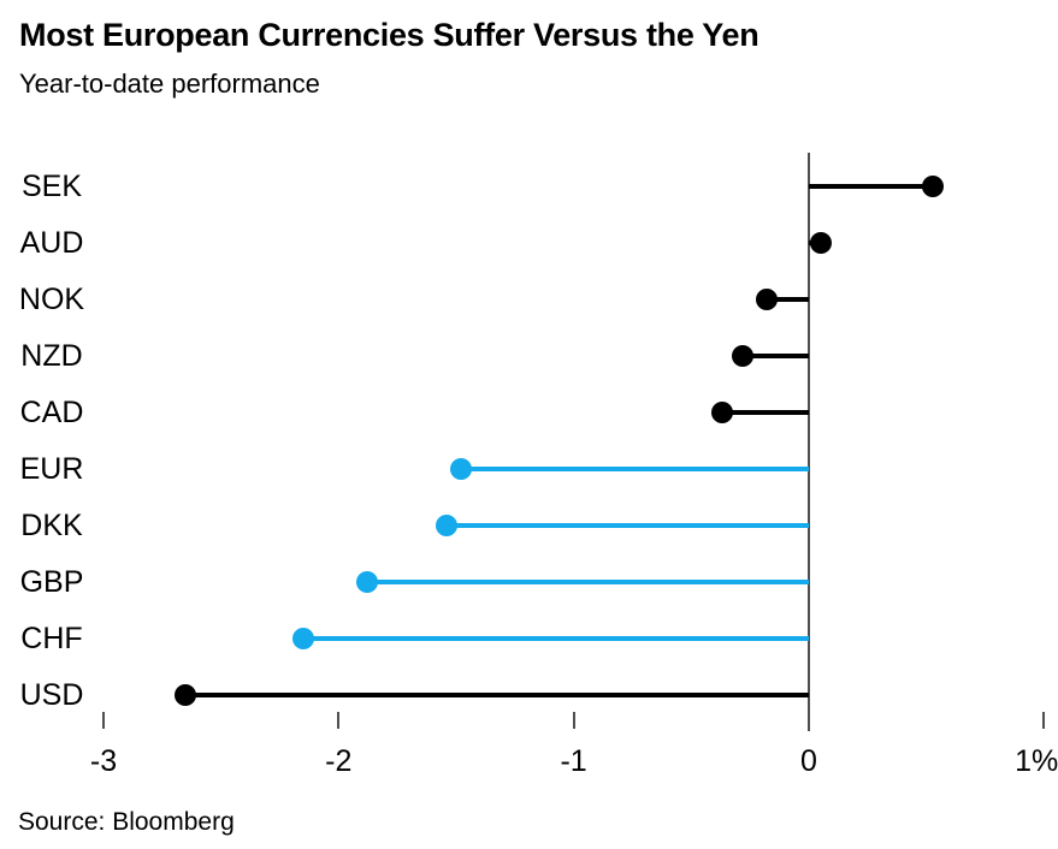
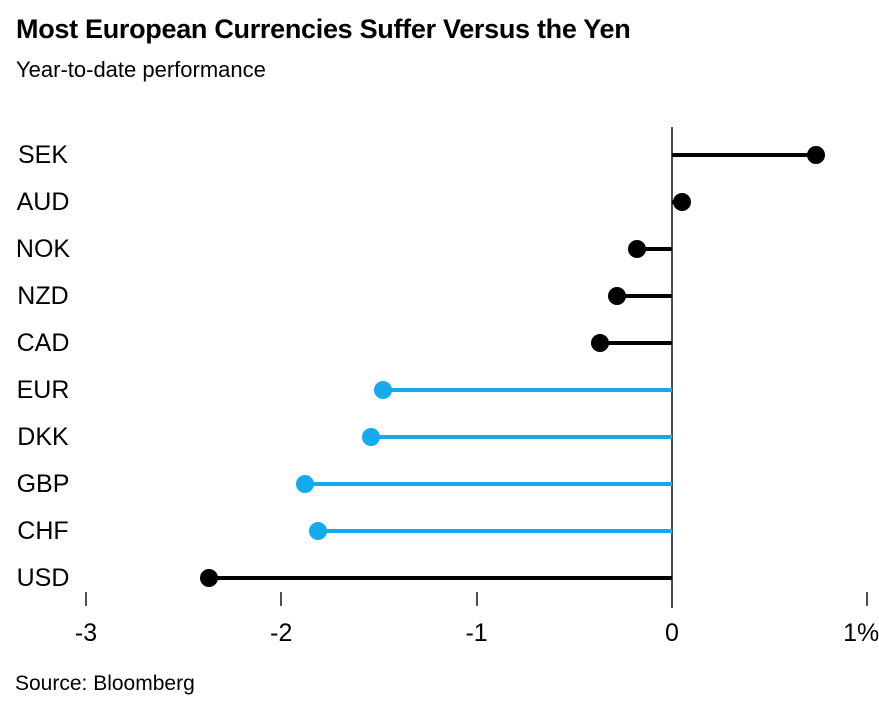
SEK: 0.53% -> 0.74%
CHF: -2.15% -> -1.81%
USD: -2.65% -> -2.37%
